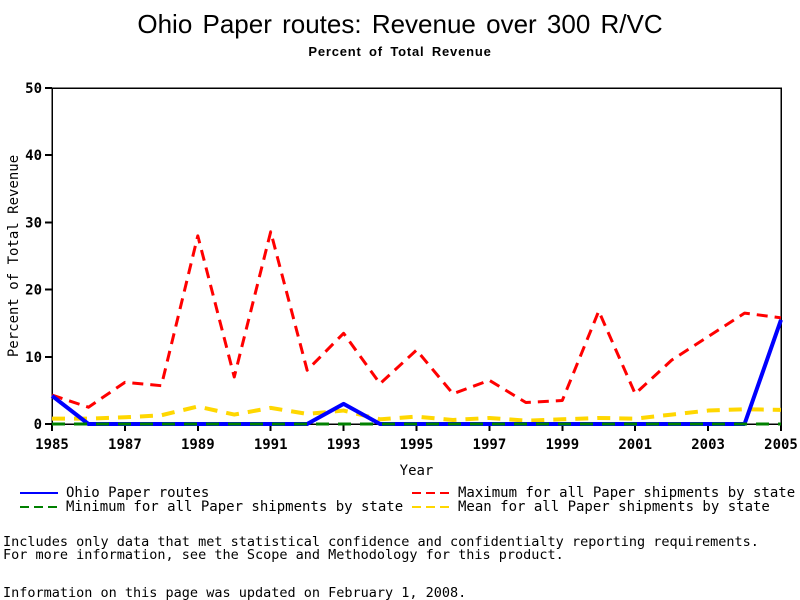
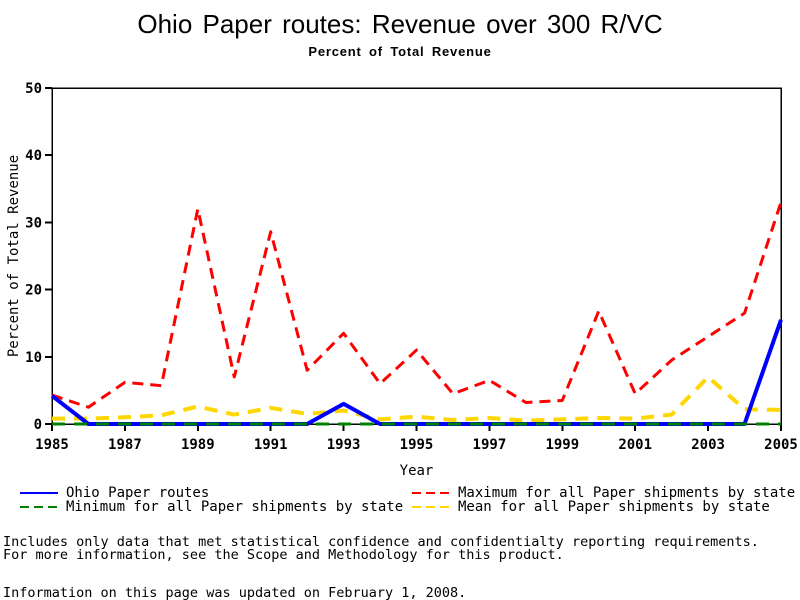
Maximum for all Paper shipments by state/1989: 28 -> 32
Mean for all Paper shipments by state/2003: 2 -> 7
Maximum for all Paper shipments by state/2005: 16 -> 33
